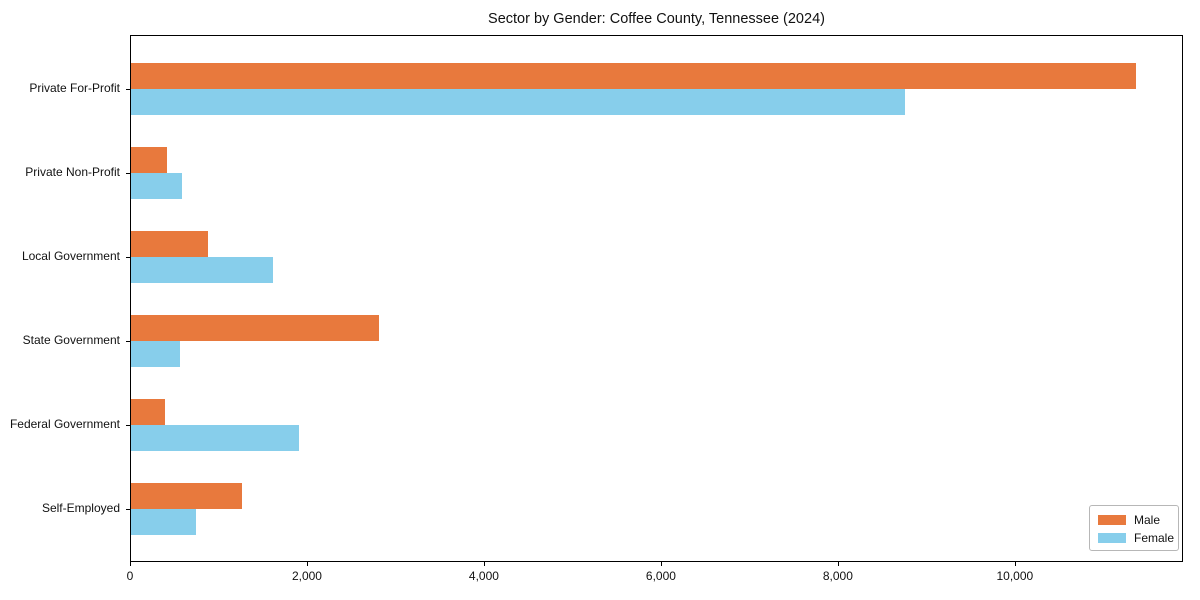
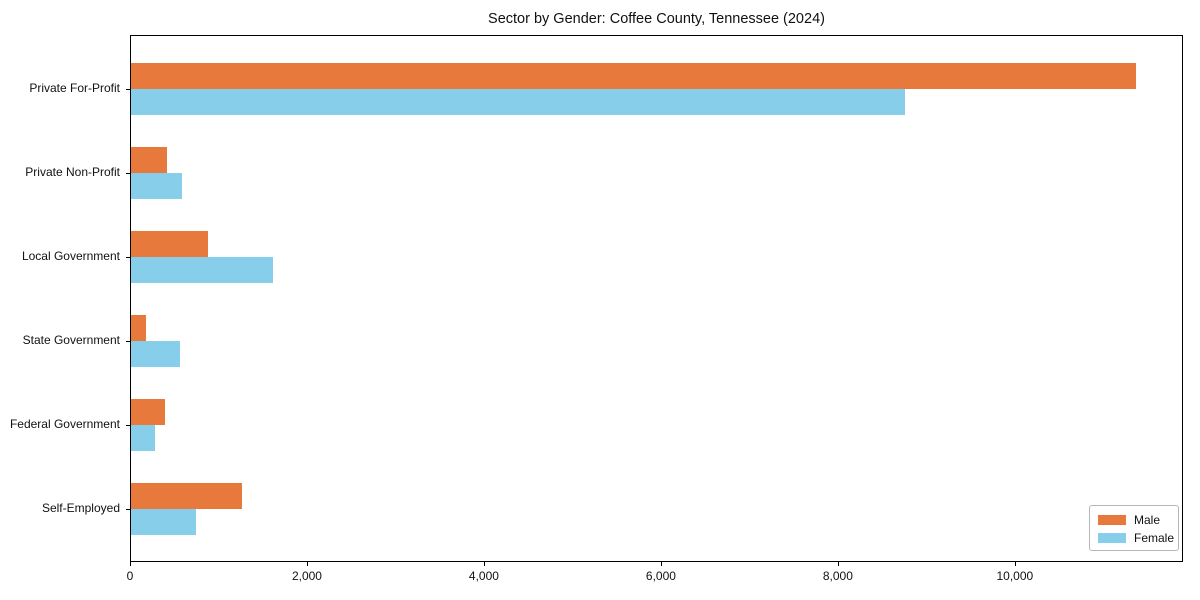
Male/State Government: 2800 -> 200
Female/Federal Government: 1900 -> 300
